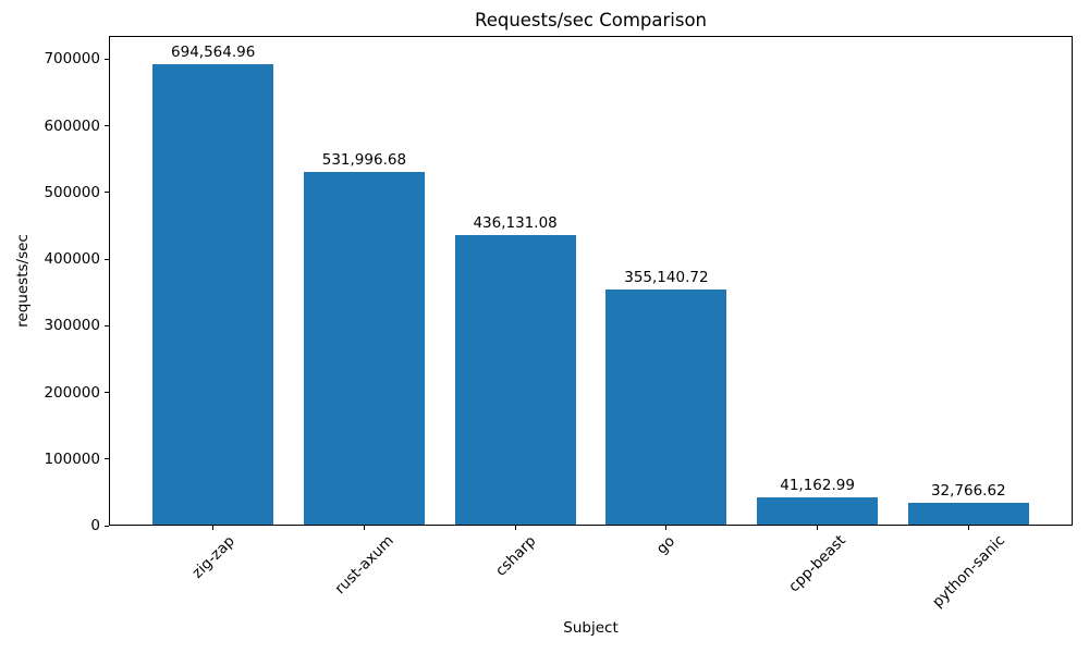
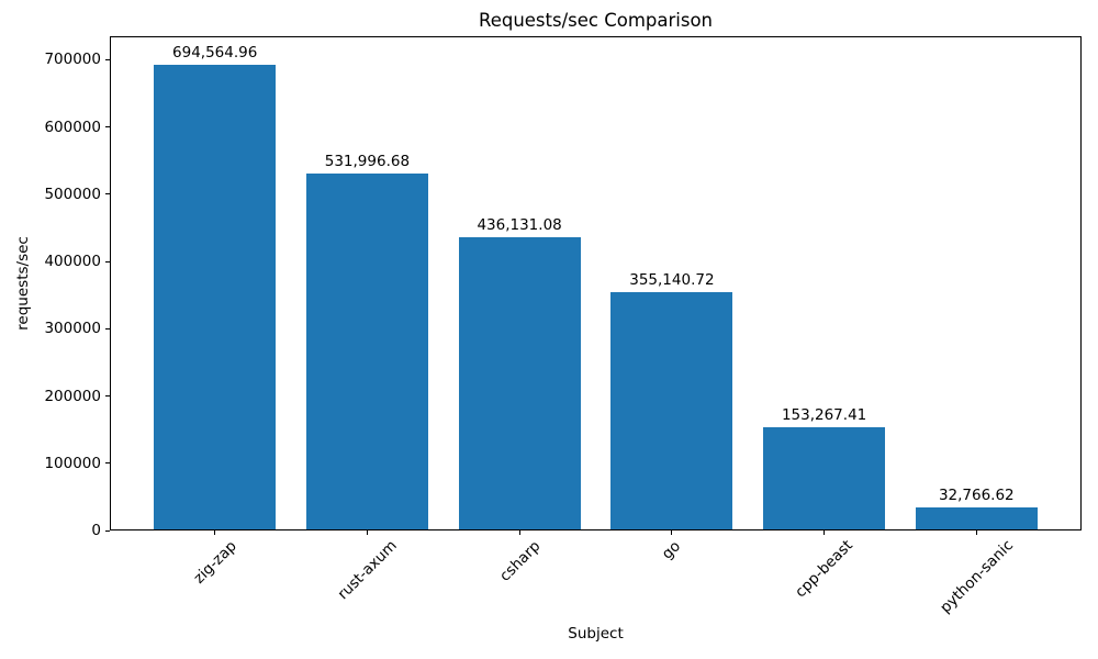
cpp-beast: 41,162.99 -> 153,267.41
